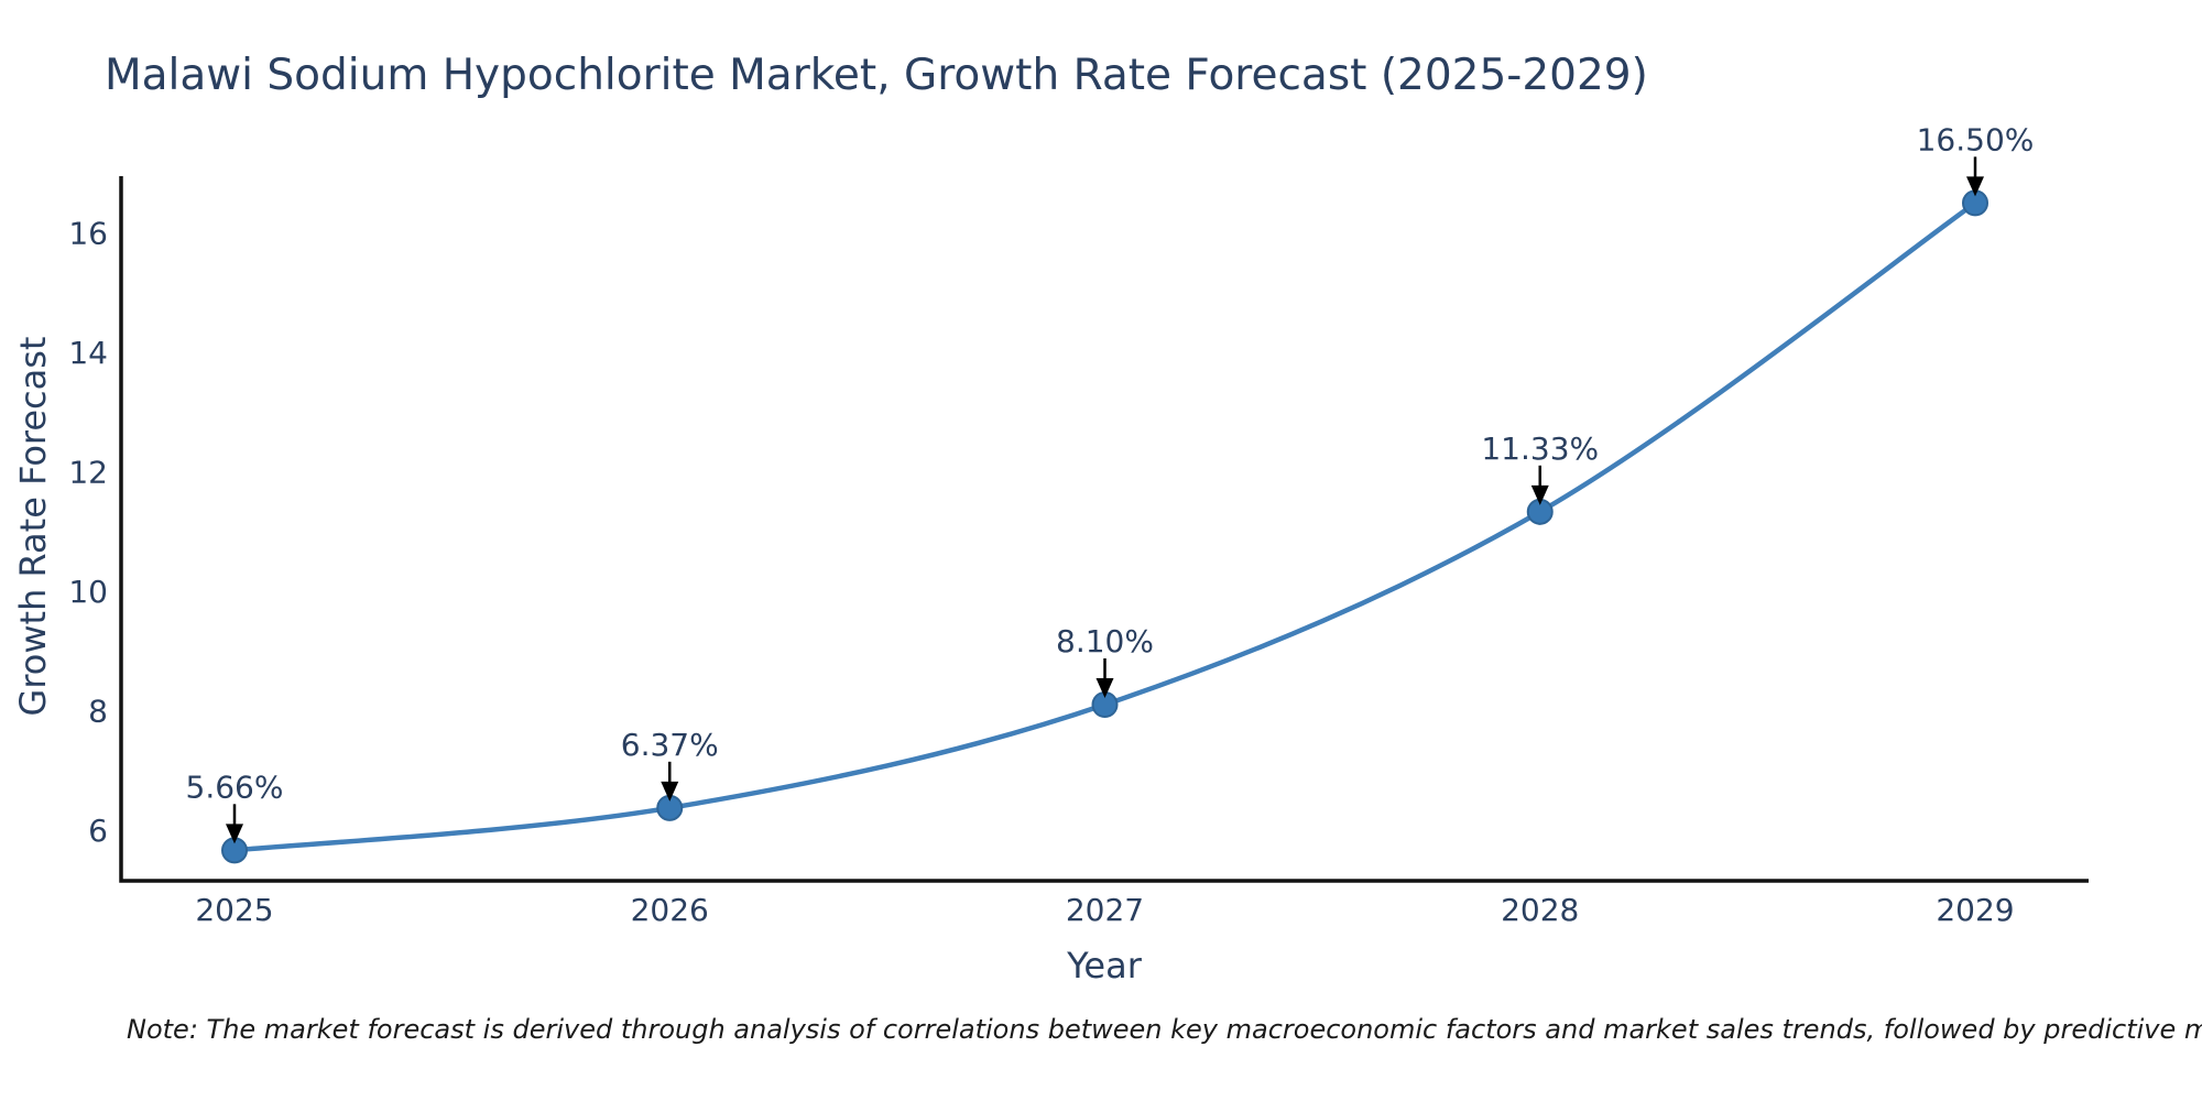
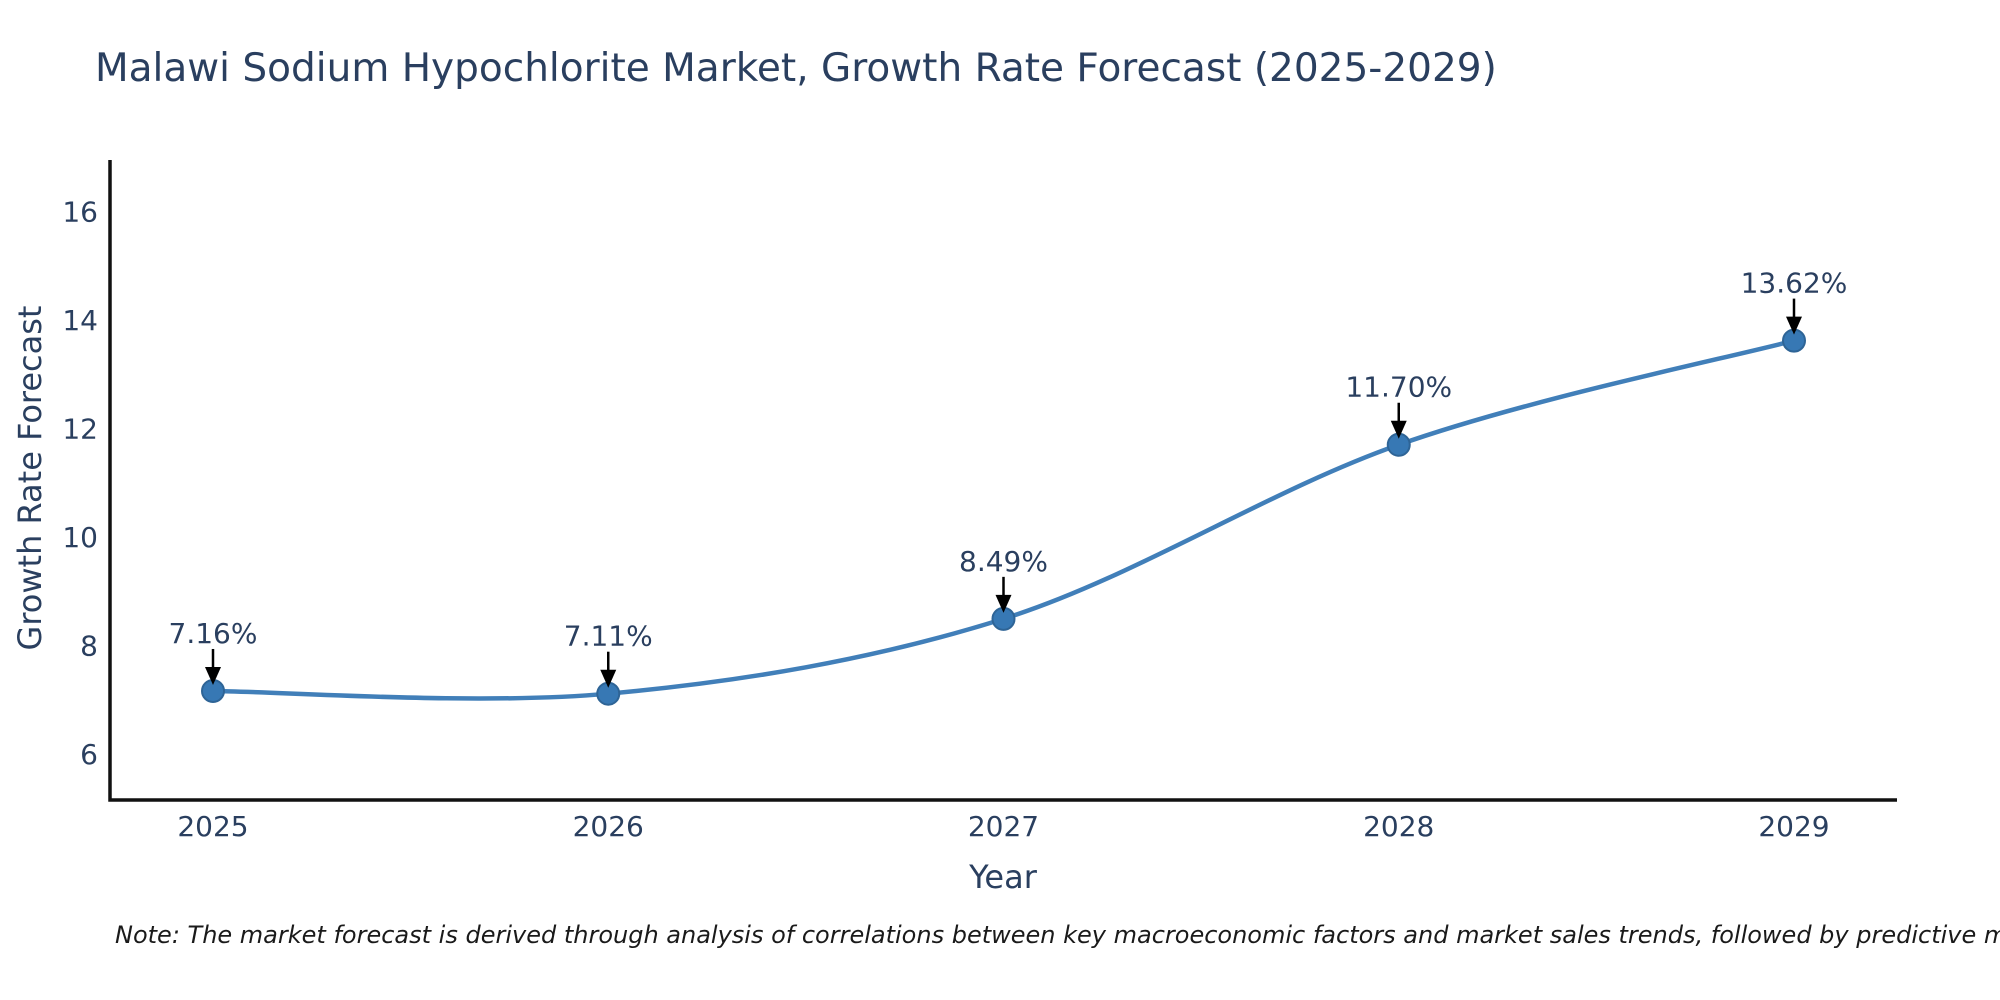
2025: 5.66% -> 7.16%
2026: 6.37% -> 7.11%
2027: 8.10% -> 8.49%
2028: 11.33% -> 11.70%
2029: 16.50% -> 13.62%
